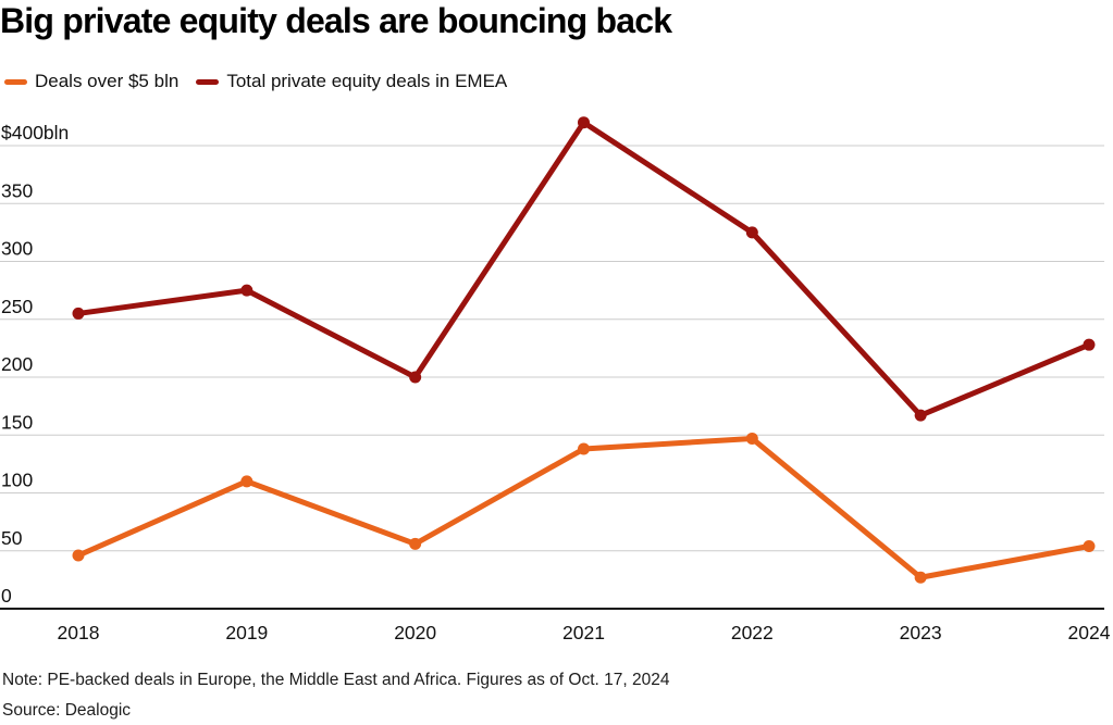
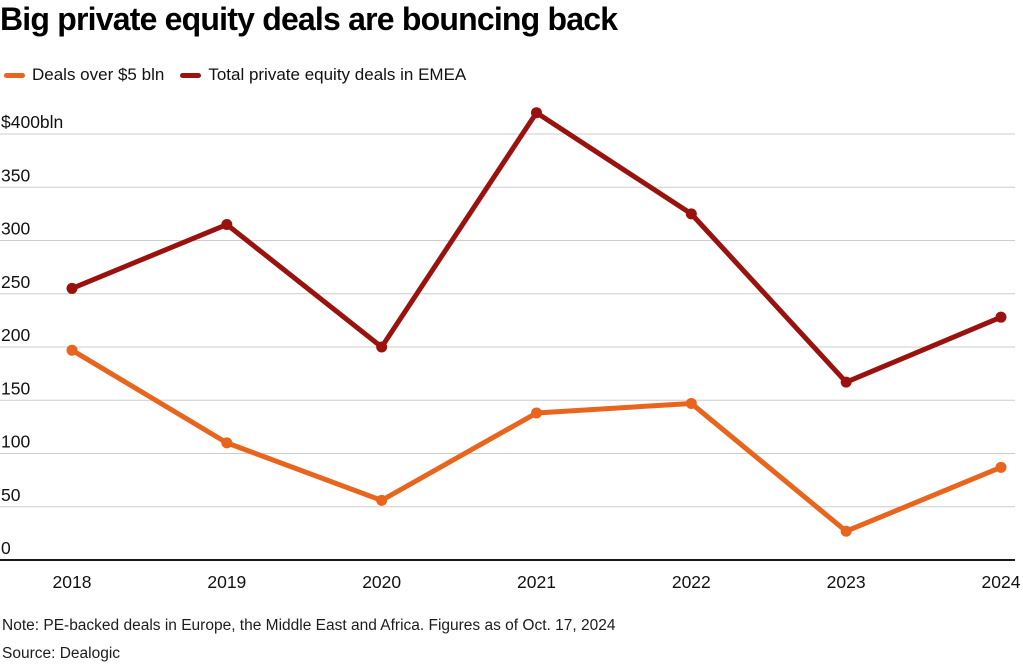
Deals over $5 bln/2018: 46 -> 197
Total private equity deals in EMEA/2019: 275 -> 315
Deals over $5 bln/2024: 54 -> 87
